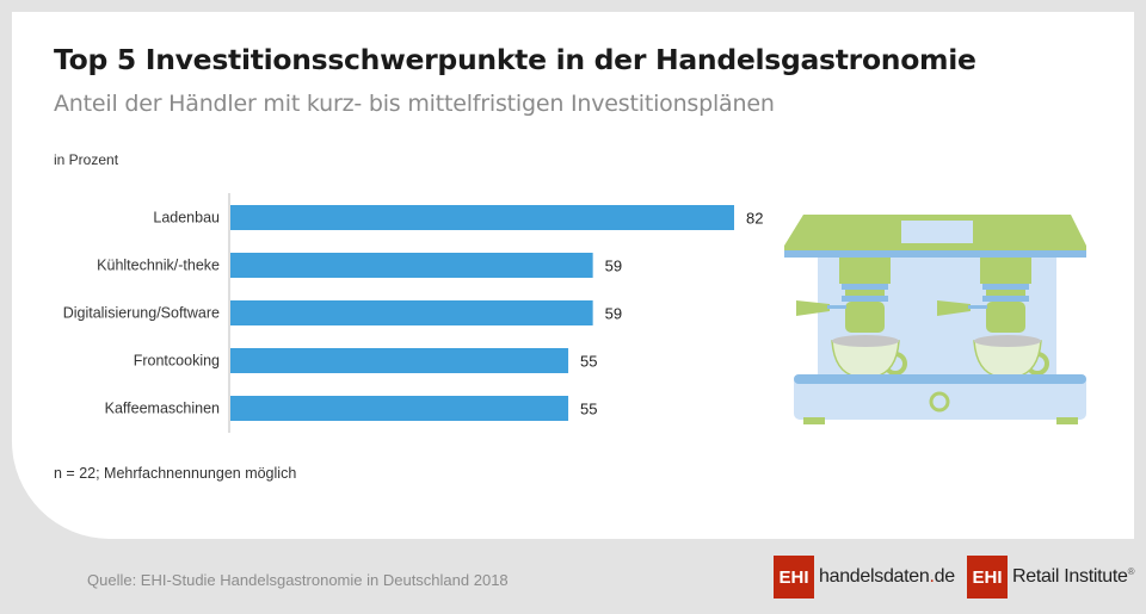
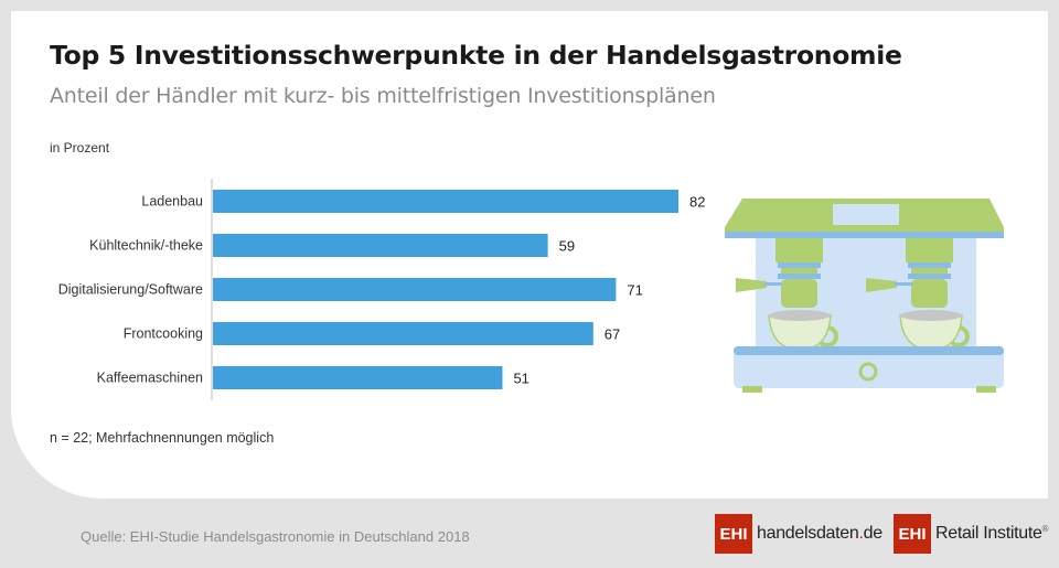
Digitalisierung/Software: 59 -> 71
Frontcooking: 55 -> 67
Kaffeemaschinen: 55 -> 51
